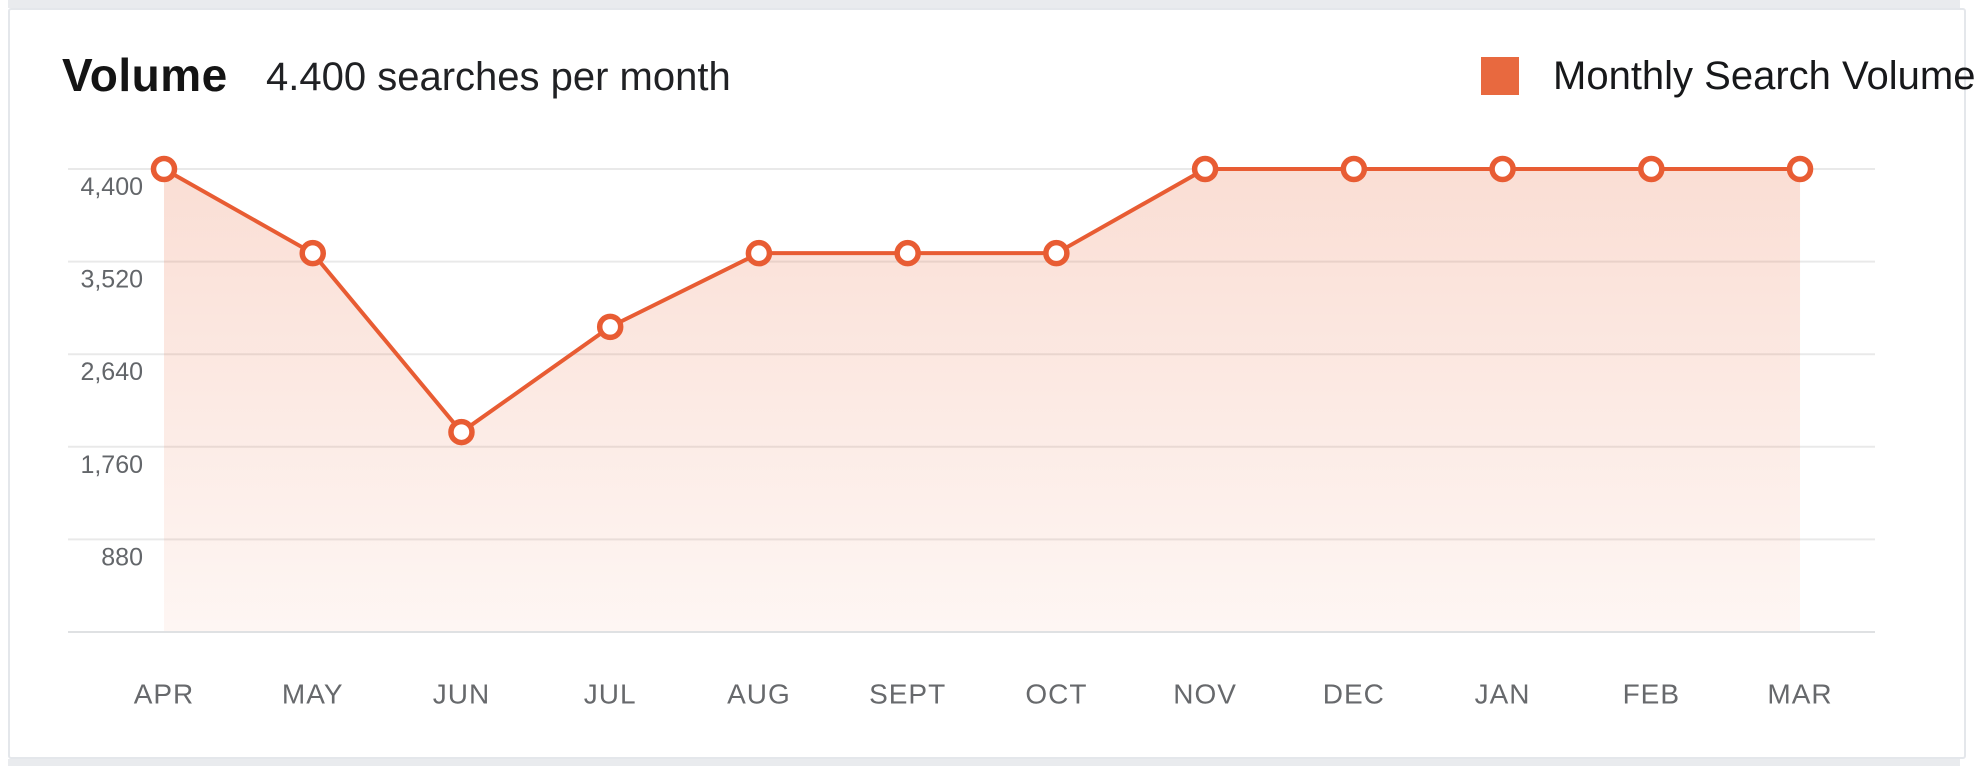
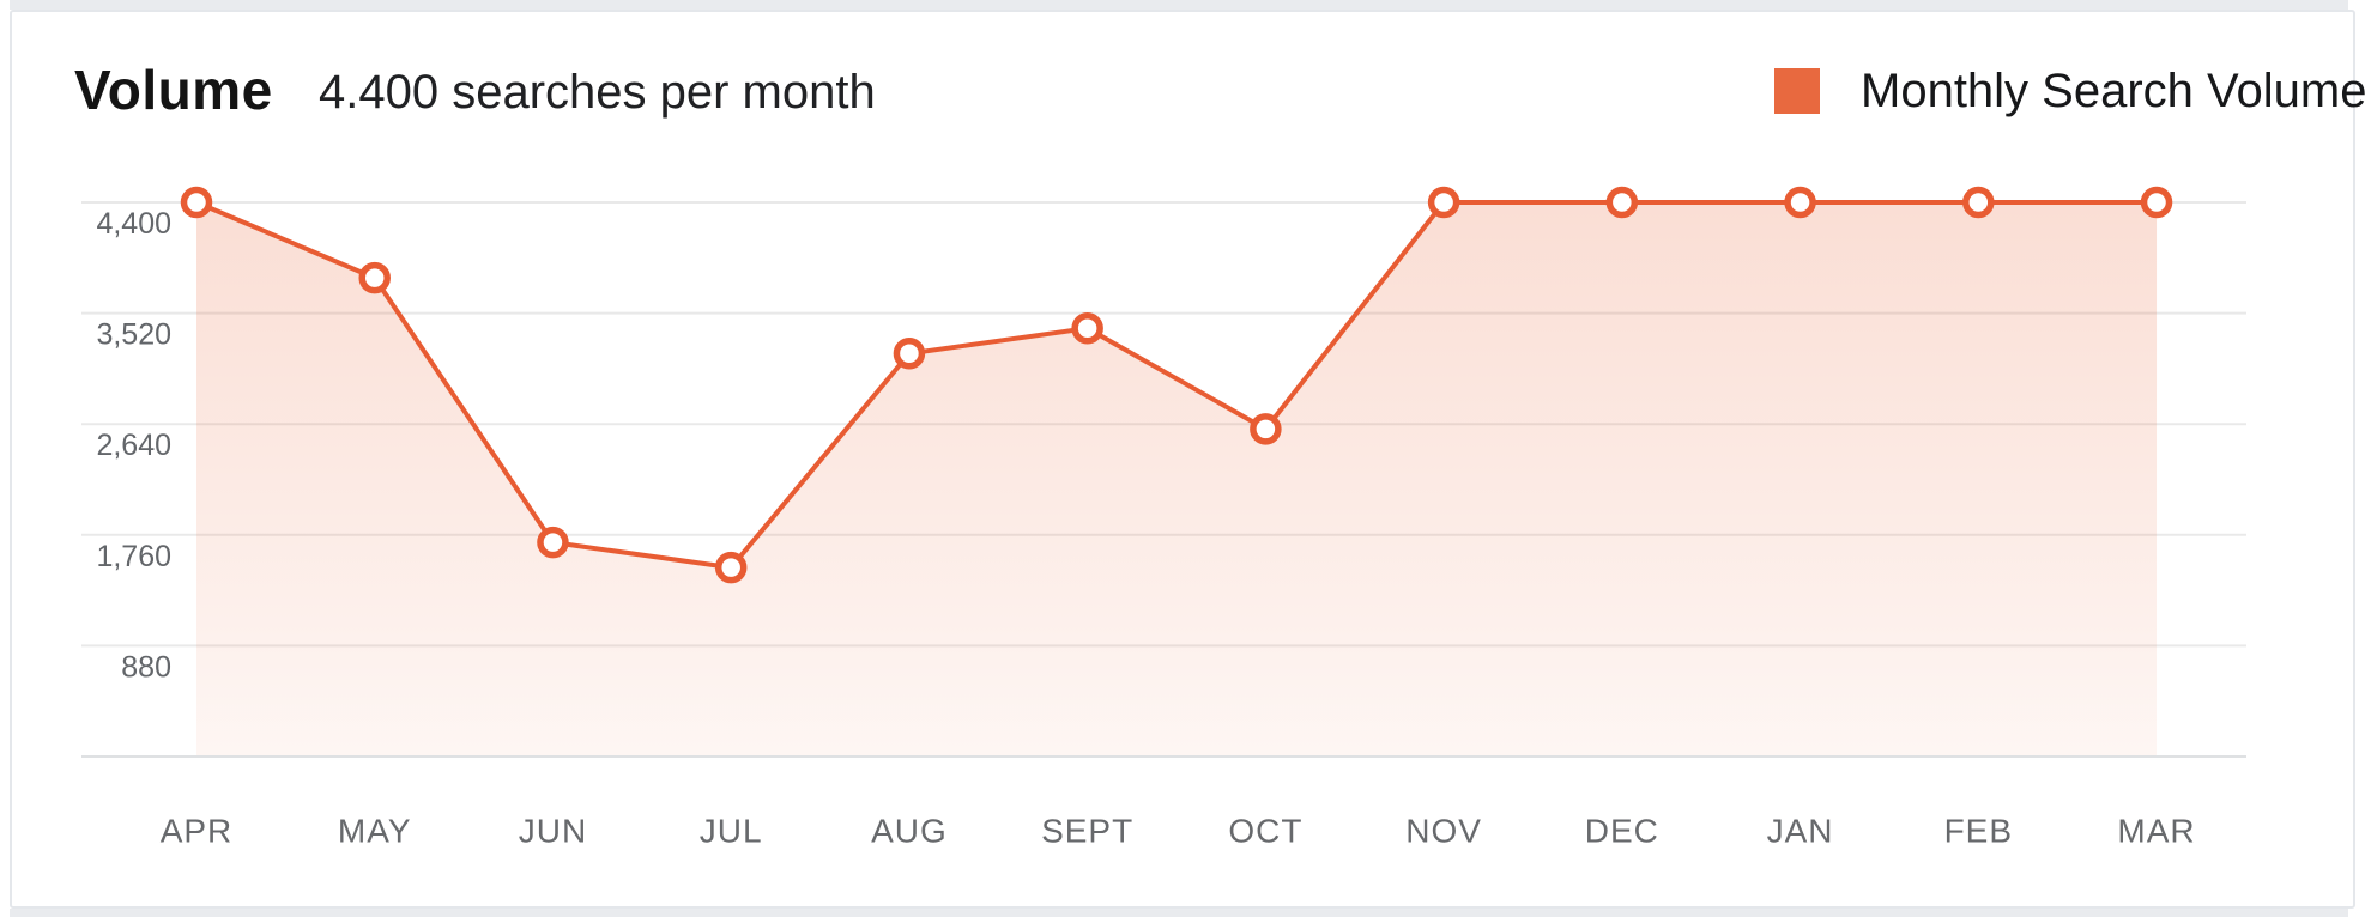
MAY: 3600 -> 3800
JUN: 1900 -> 1700
JUL: 2900 -> 1500
AUG: 3600 -> 3200
SEPT: 3600 -> 3400
OCT: 3600 -> 2600
